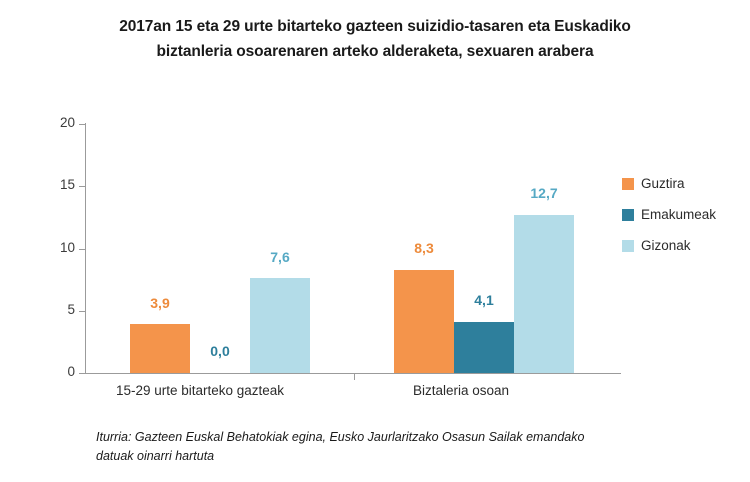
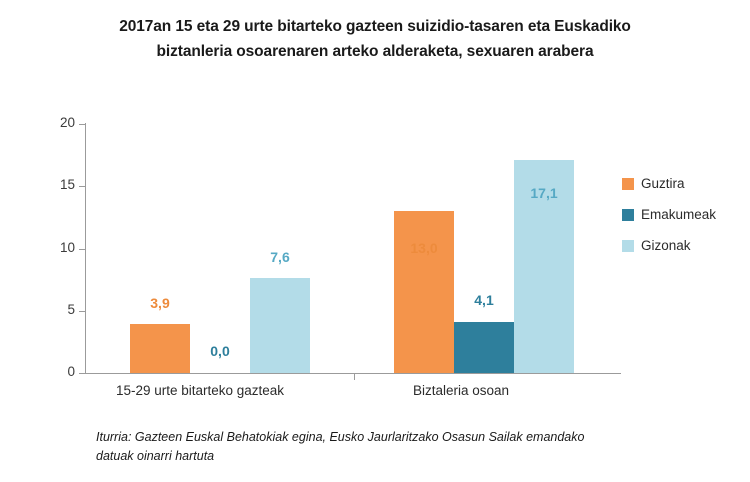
Guztira/Biztaleria osoan: 8,3 -> 13,0
Gizonak/Biztaleria osoan: 12,7 -> 17,1
